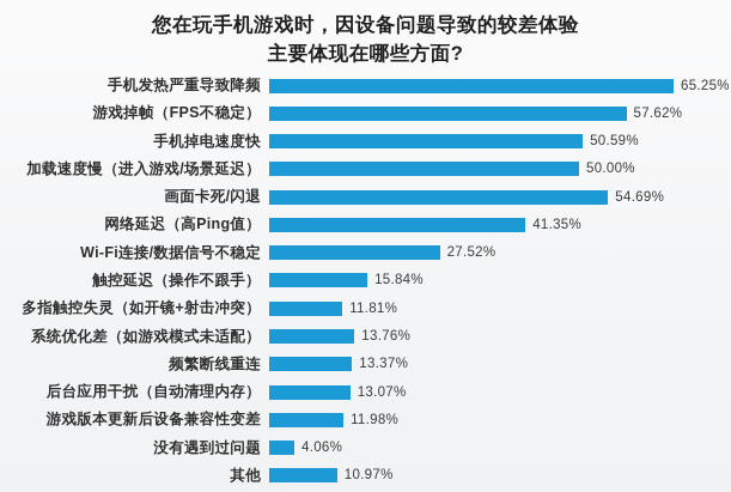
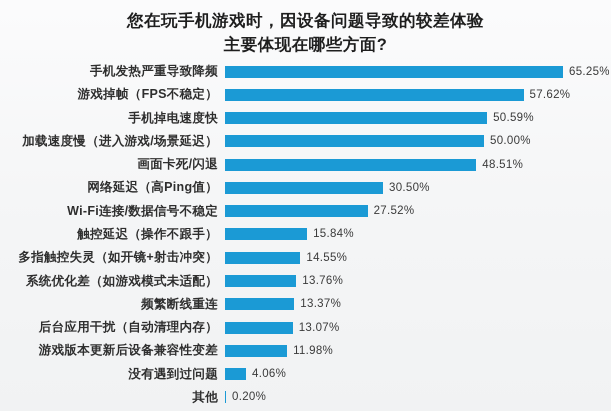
画面卡死/闪退: 54.69% -> 48.51%
网络延迟（高Ping值）: 41.35% -> 30.50%
多指触控失灵（如开镜+射击冲突）: 11.81% -> 14.55%
其他: 10.97% -> 0.20%
